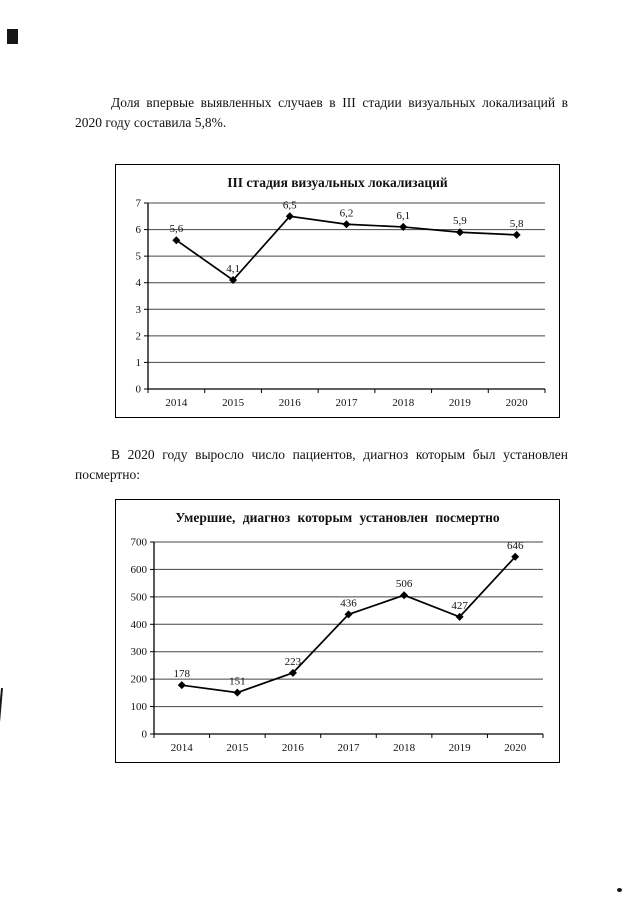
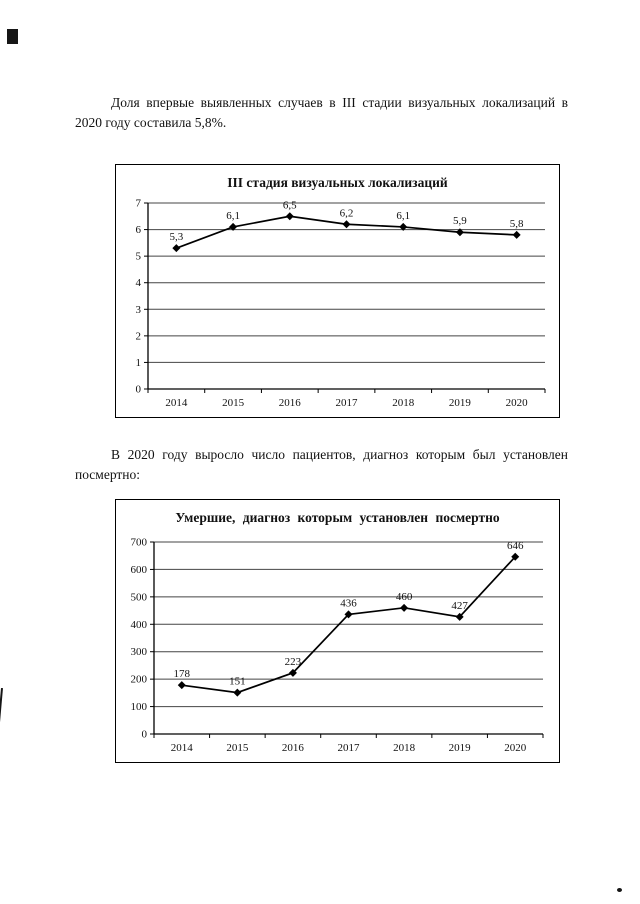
III стадия визуальных локализаций/2014: 5,6 -> 5,3
III стадия визуальных локализаций/2015: 4,1 -> 6,1
Умершие, диагноз которым установлен посмертно/2018: 506 -> 460
